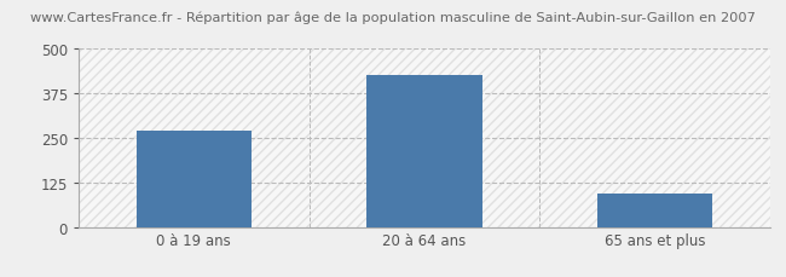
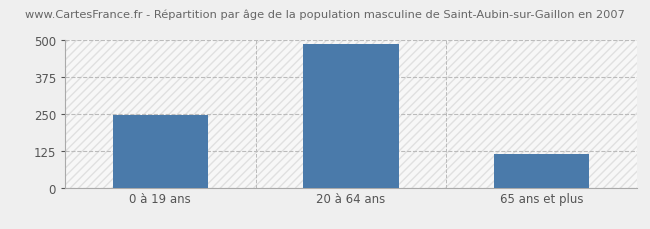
0 à 19 ans: 270 -> 248
20 à 64 ans: 425 -> 487
65 ans et plus: 95 -> 113
